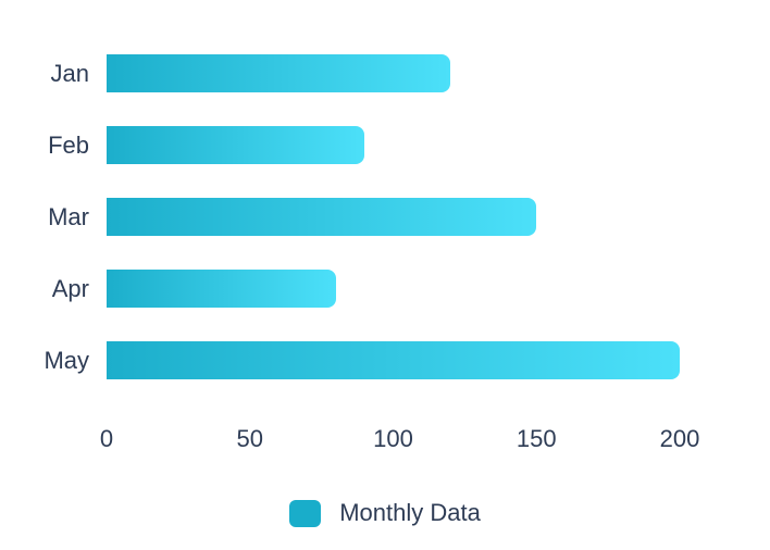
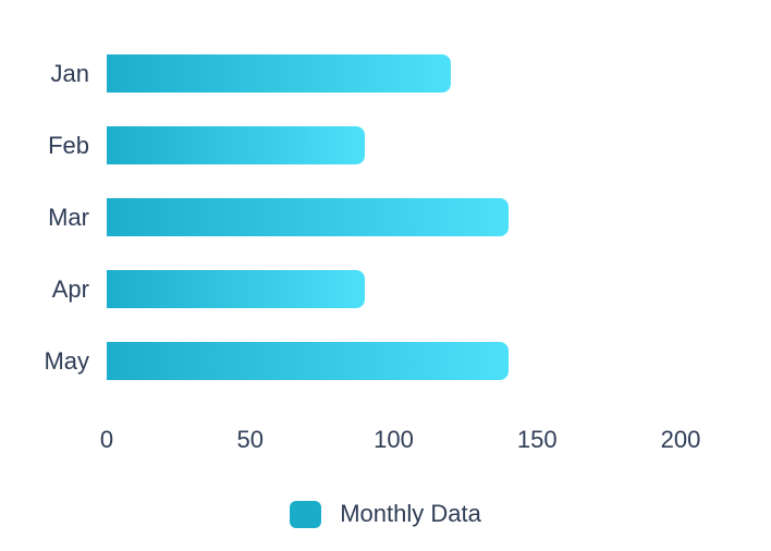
Mar: 150 -> 140
Apr: 80 -> 90
May: 200 -> 140
